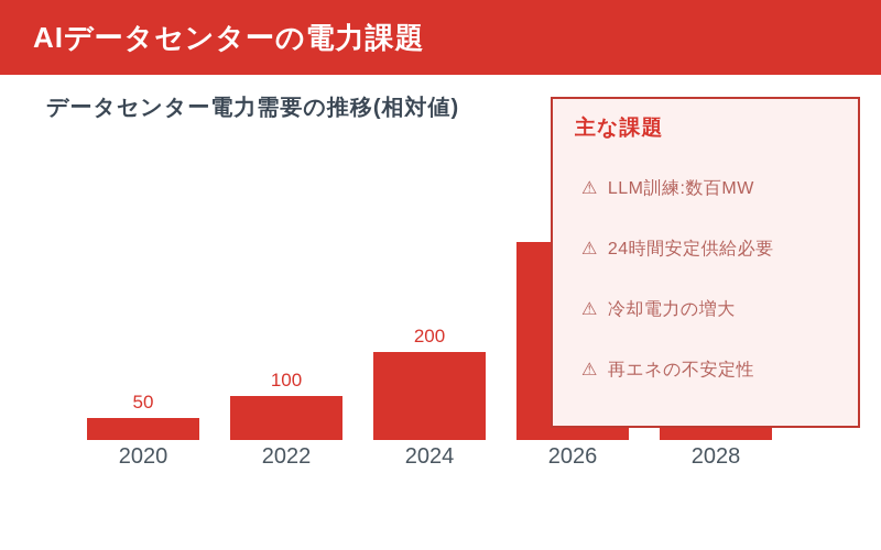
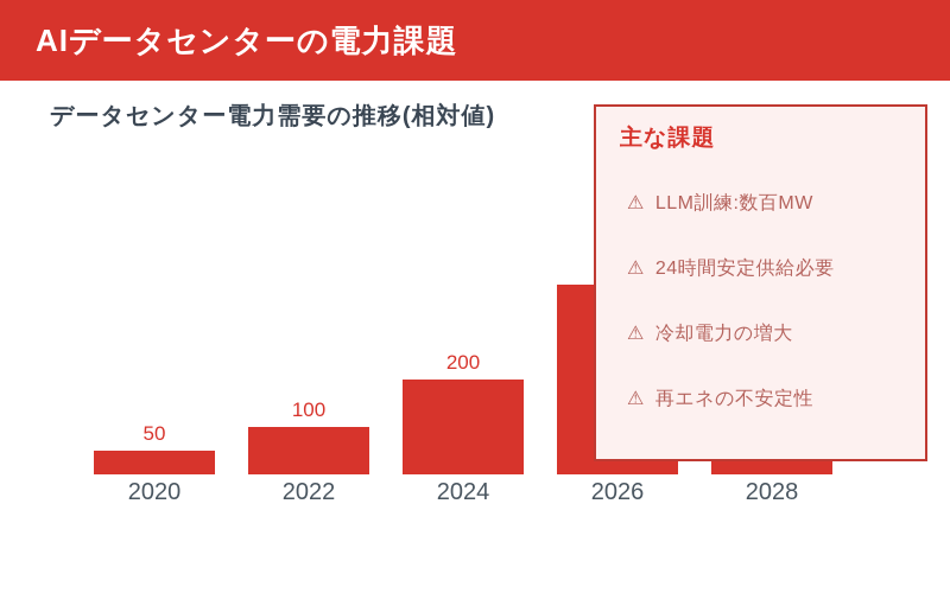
2026: 450 -> 400
